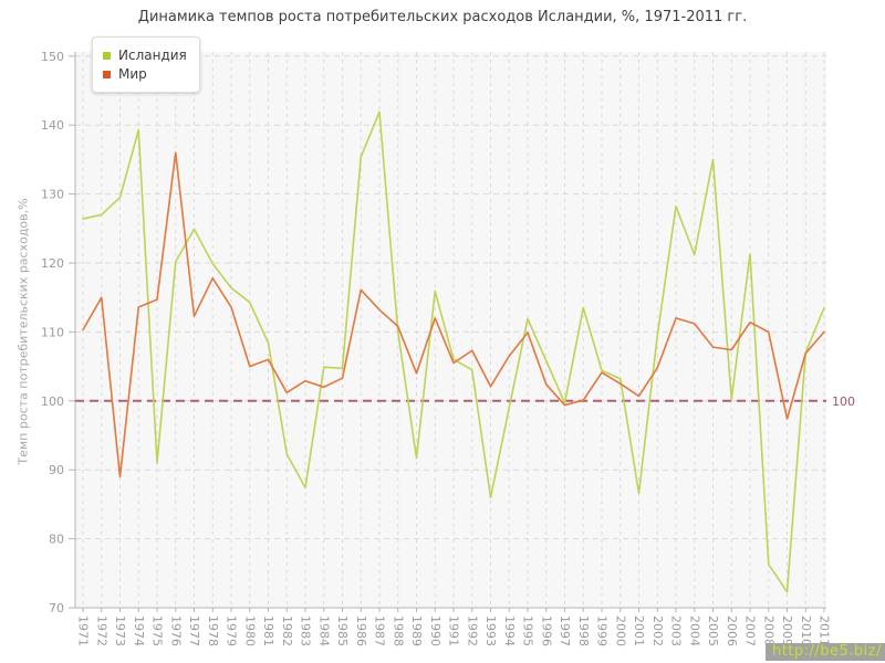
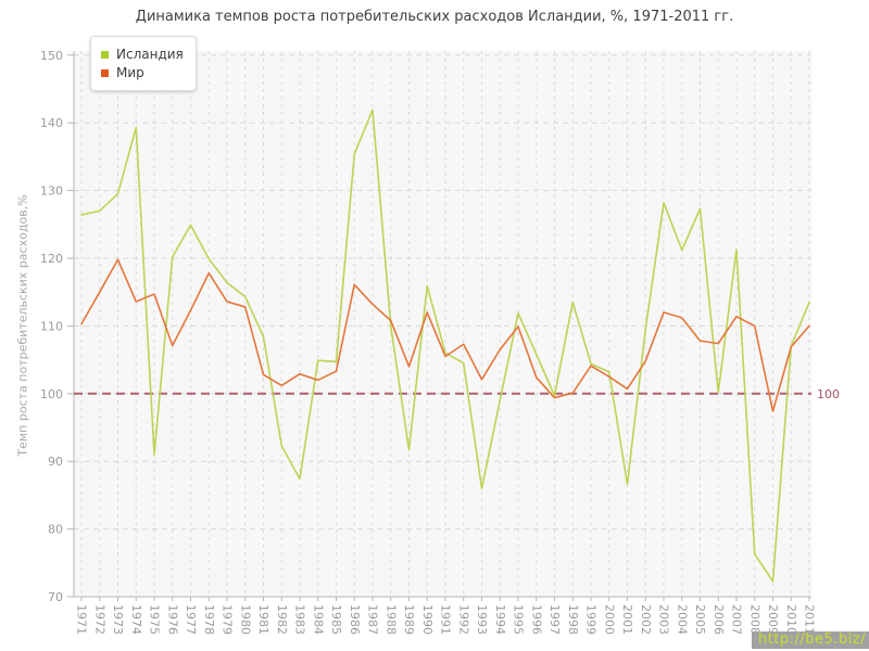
Мир/1973: 89 -> 120
Мир/1976: 136 -> 107
Мир/1980: 105 -> 113
Мир/1981: 106 -> 103
Исландия/2005: 135 -> 127
